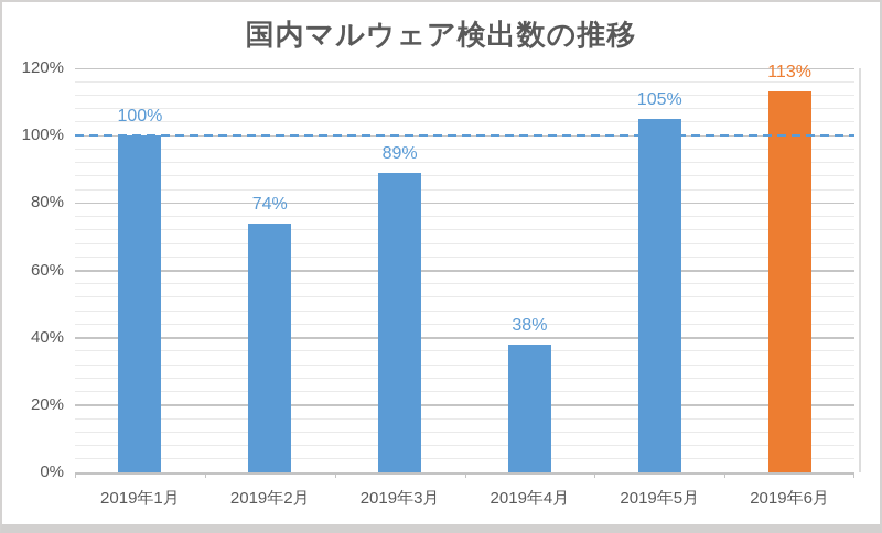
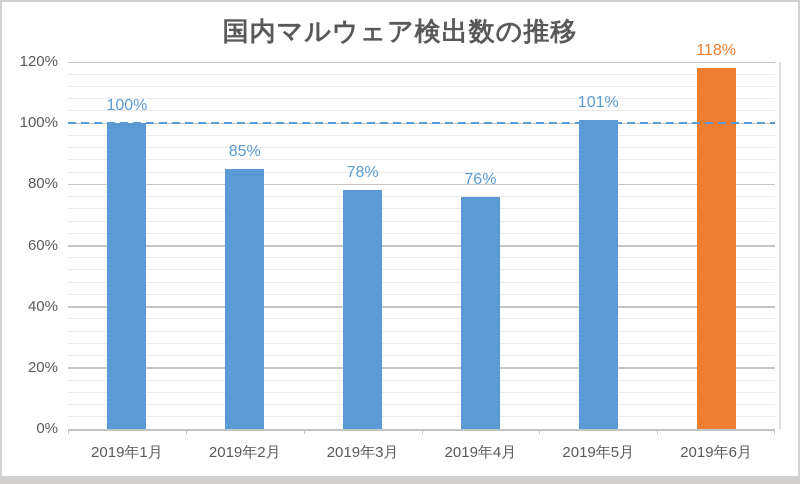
2019年2月: 74% -> 85%
2019年3月: 89% -> 78%
2019年4月: 38% -> 76%
2019年5月: 105% -> 101%
2019年6月: 113% -> 118%
